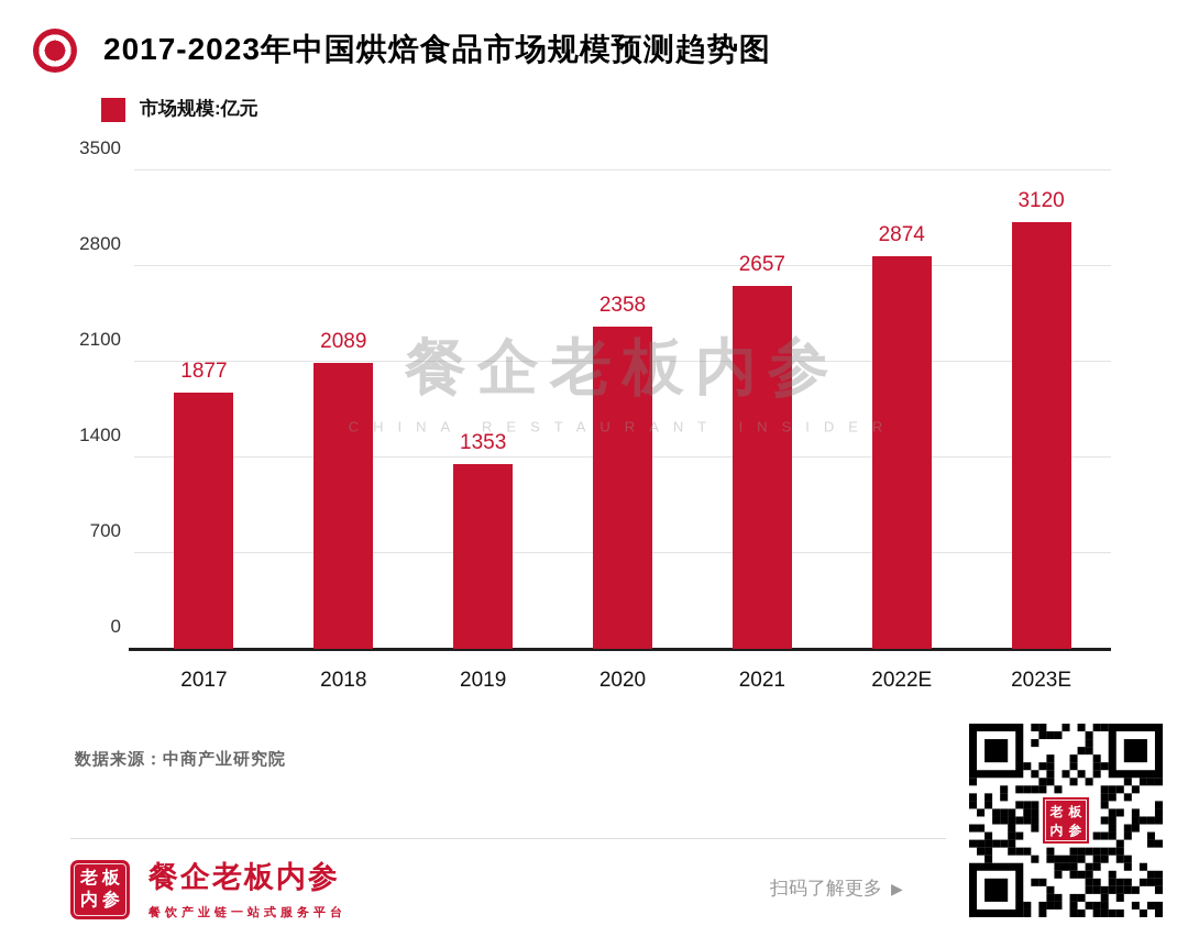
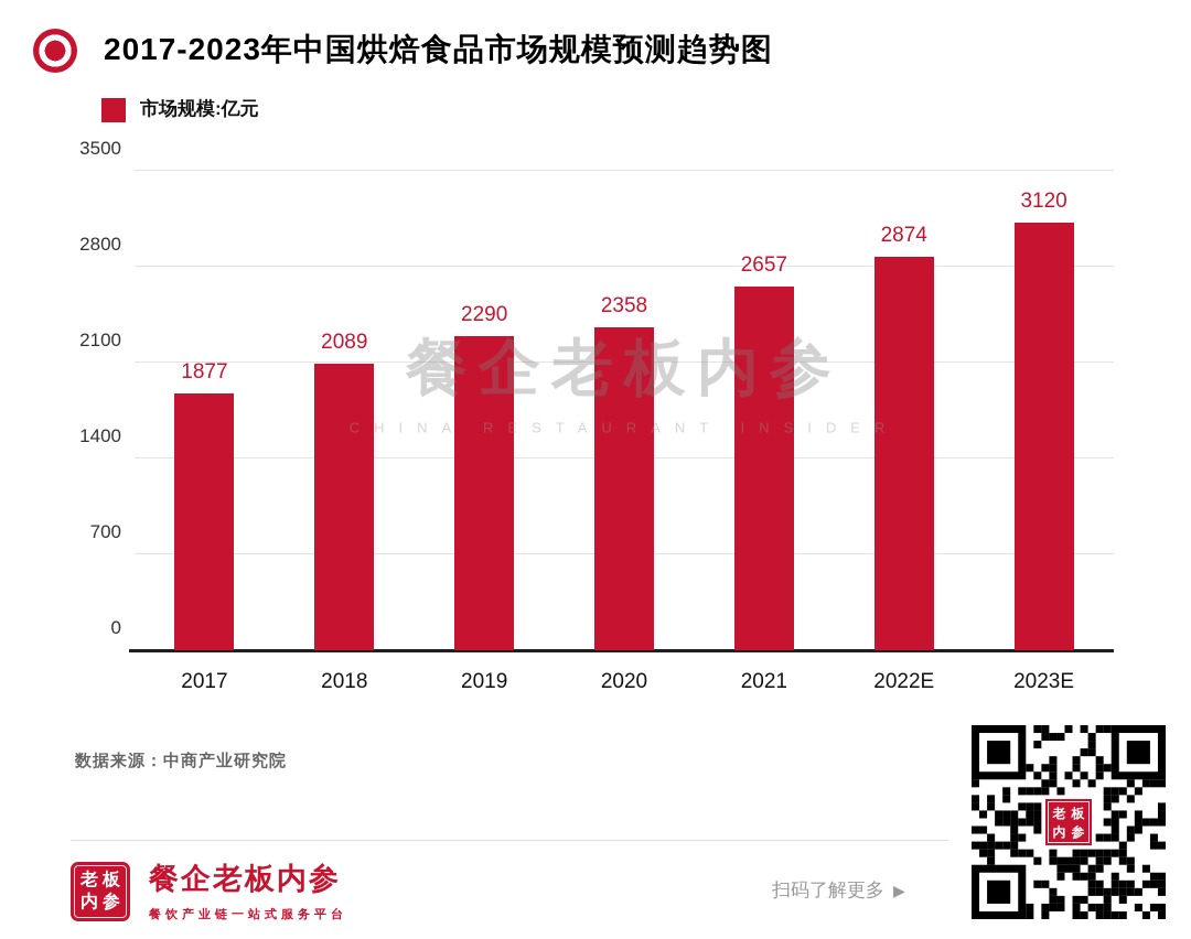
2019: 1353 -> 2290
